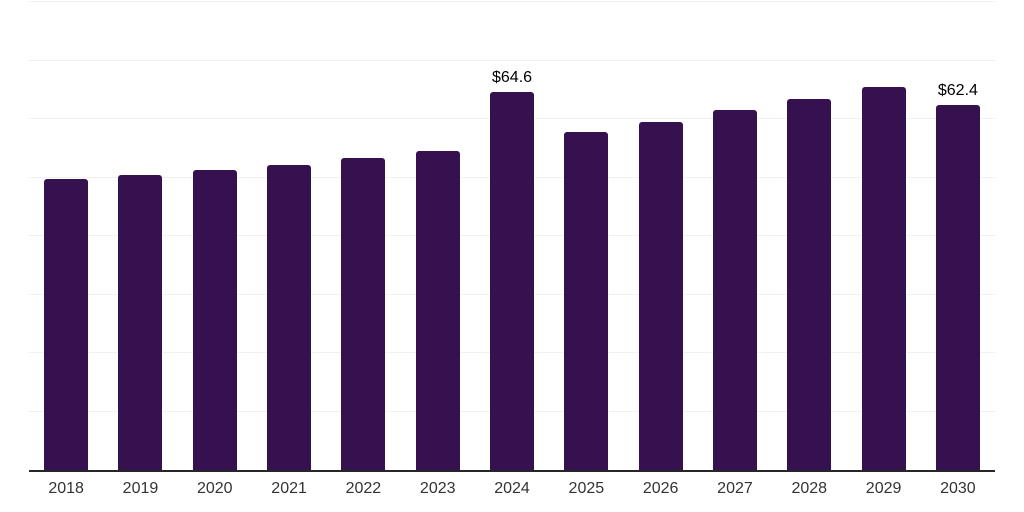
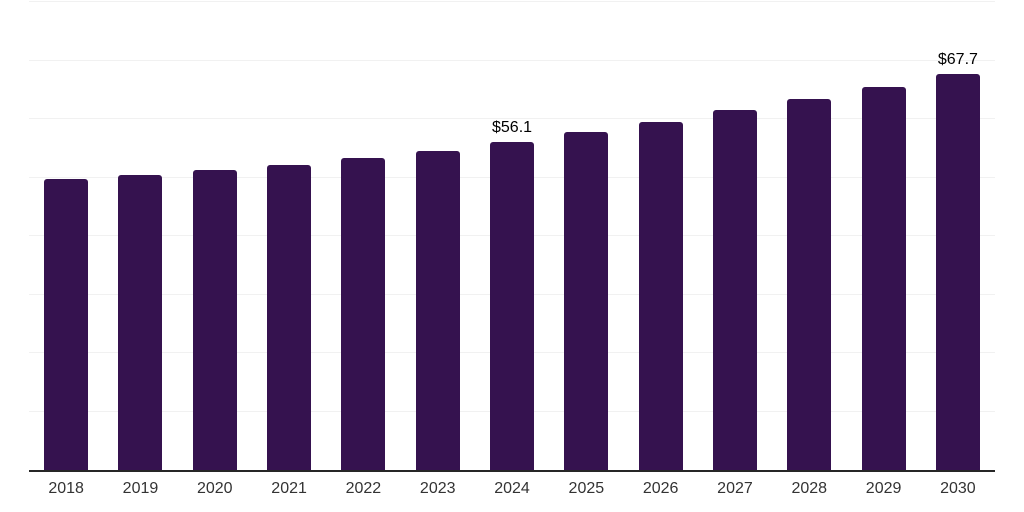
2024: $64.6 -> $56.1
2030: $62.4 -> $67.7
